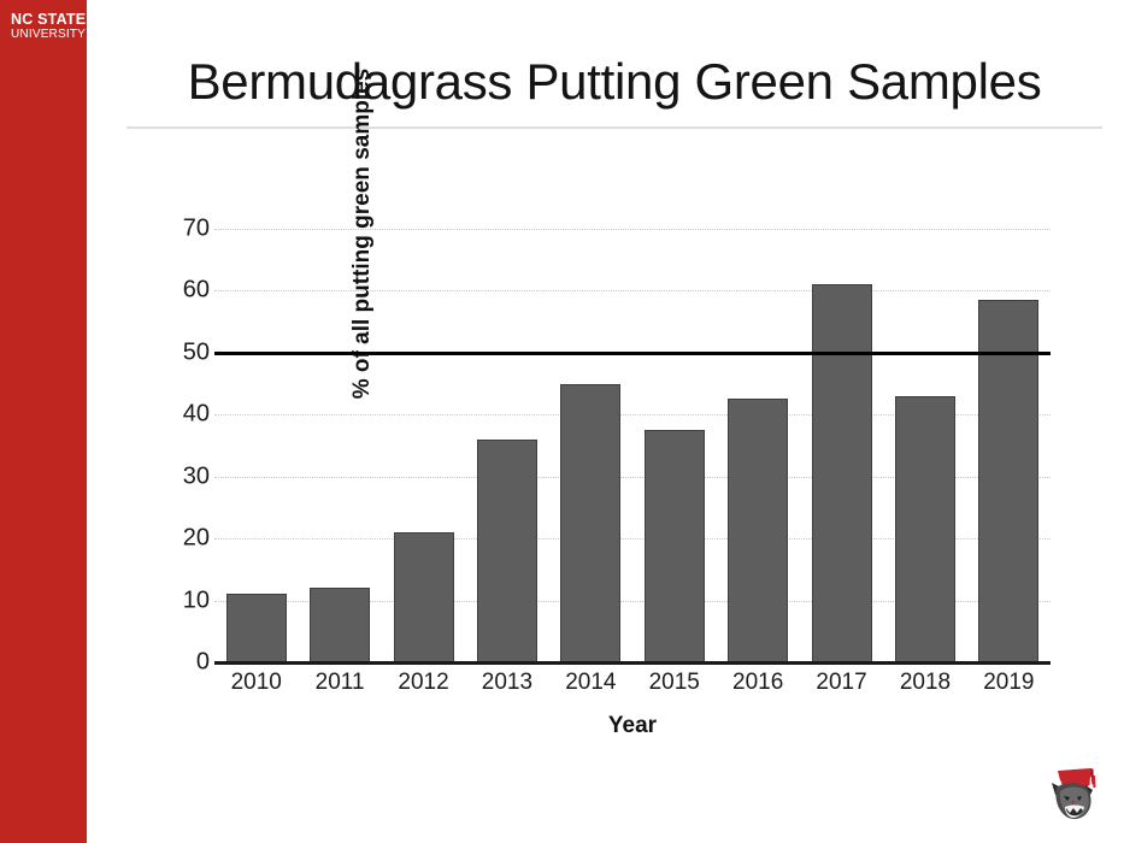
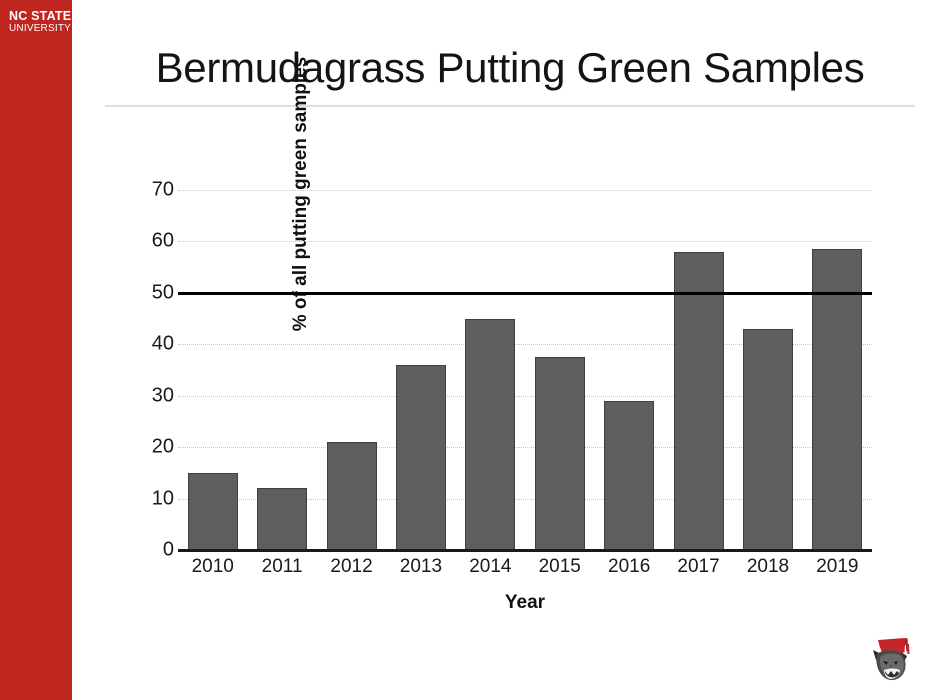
2010: 11 -> 15
2016: 42 -> 29
2017: 61 -> 58
